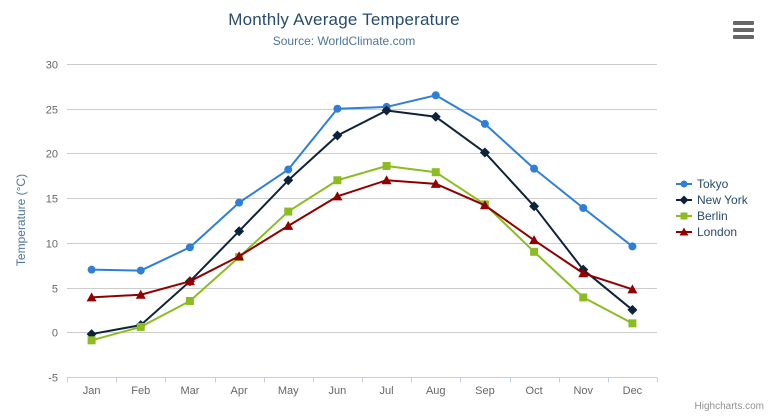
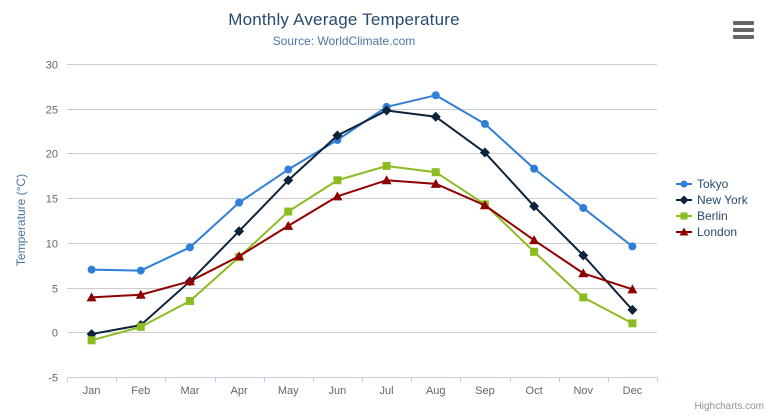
Tokyo/Jun: 25 -> 22
New York/Nov: 7 -> 9
